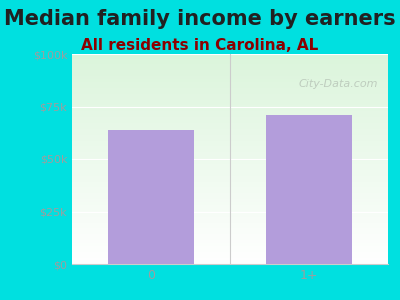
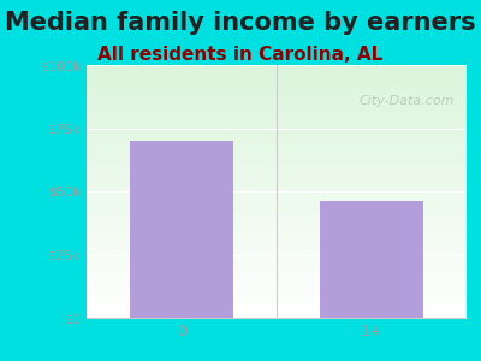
0: $64k -> $70k
1+: $71k -> $46k
